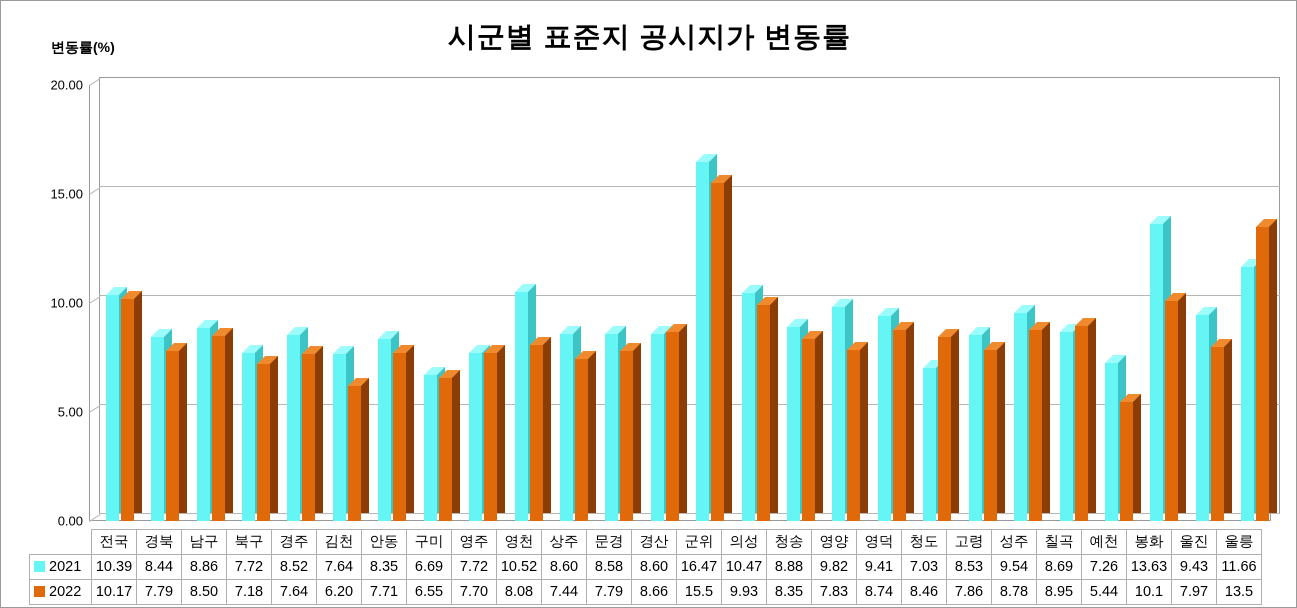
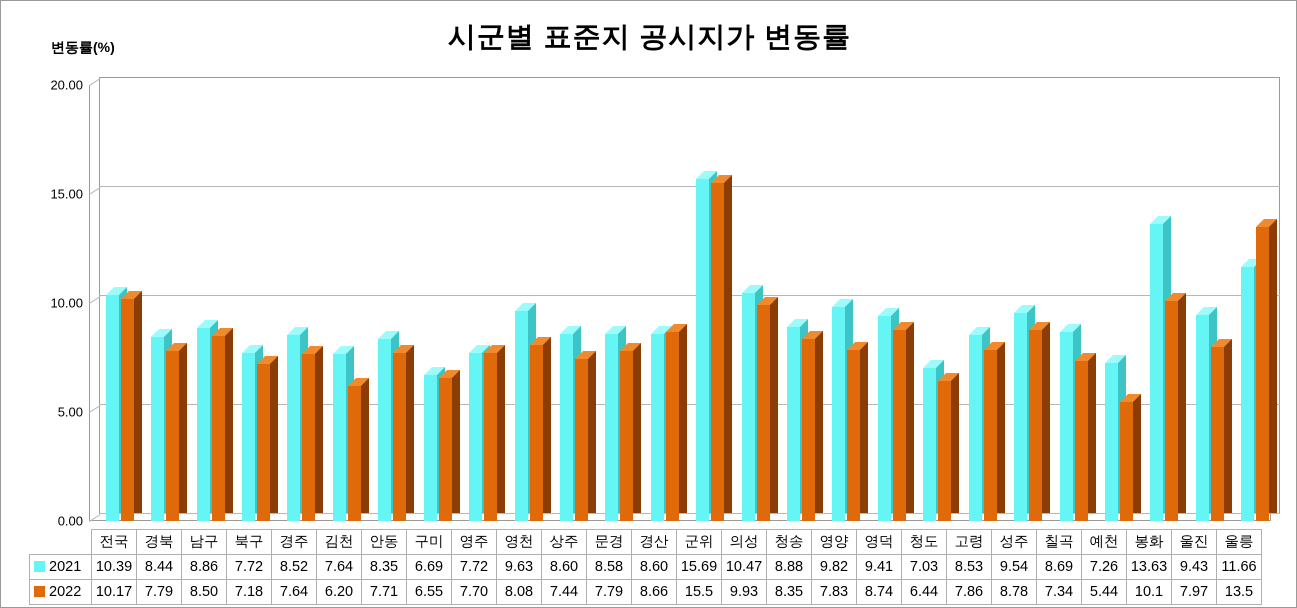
2021/영천: 10.52 -> 9.63
2021/군위: 16.47 -> 15.69
2022/청도: 8.46 -> 6.44
2022/칠곡: 8.95 -> 7.34
